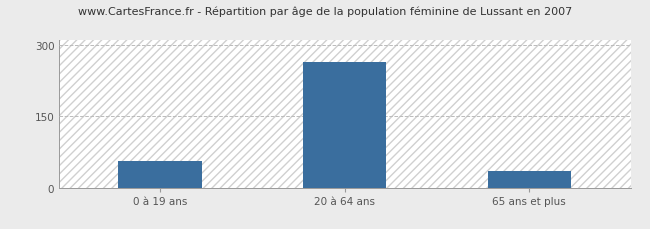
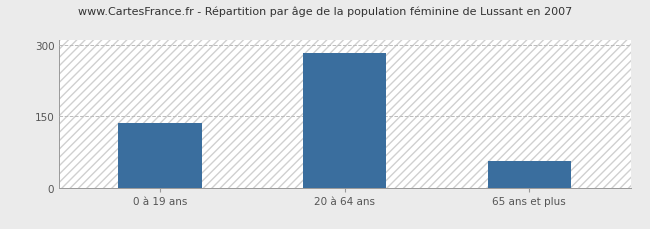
0 à 19 ans: 55 -> 135
20 à 64 ans: 265 -> 283
65 ans et plus: 35 -> 55
